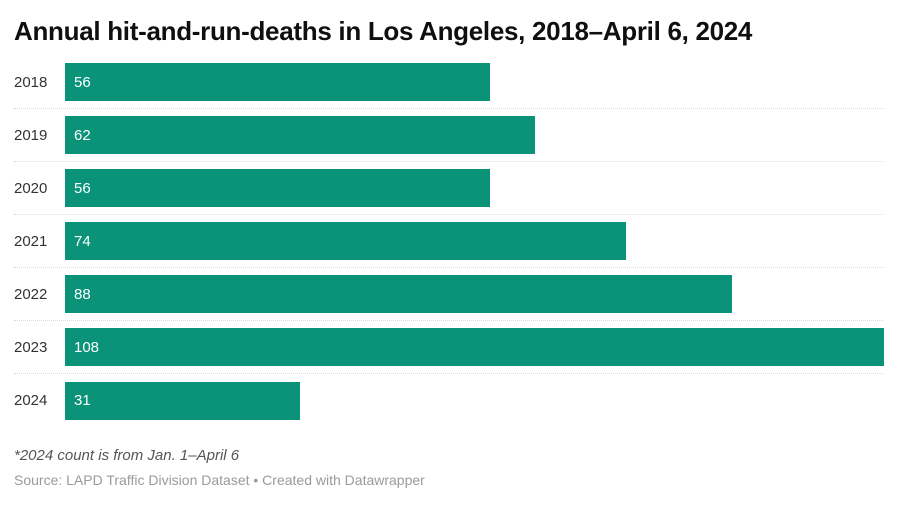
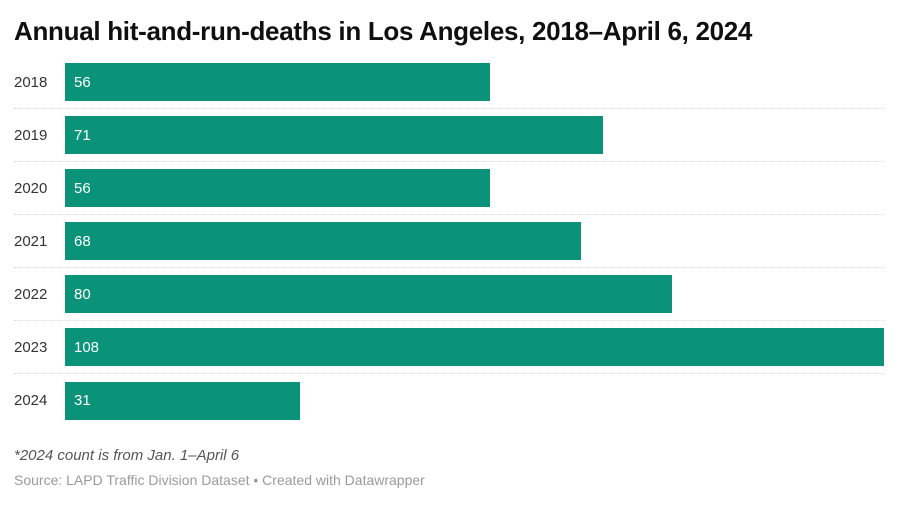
2019: 62 -> 71
2021: 74 -> 68
2022: 88 -> 80
